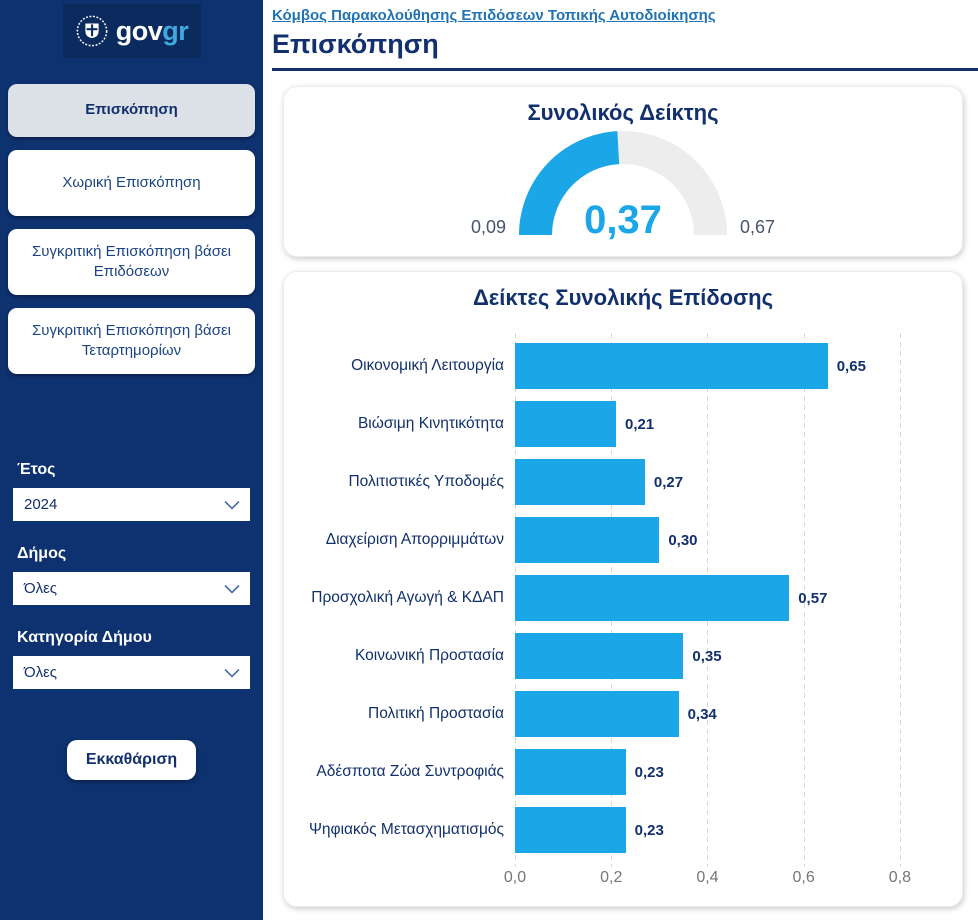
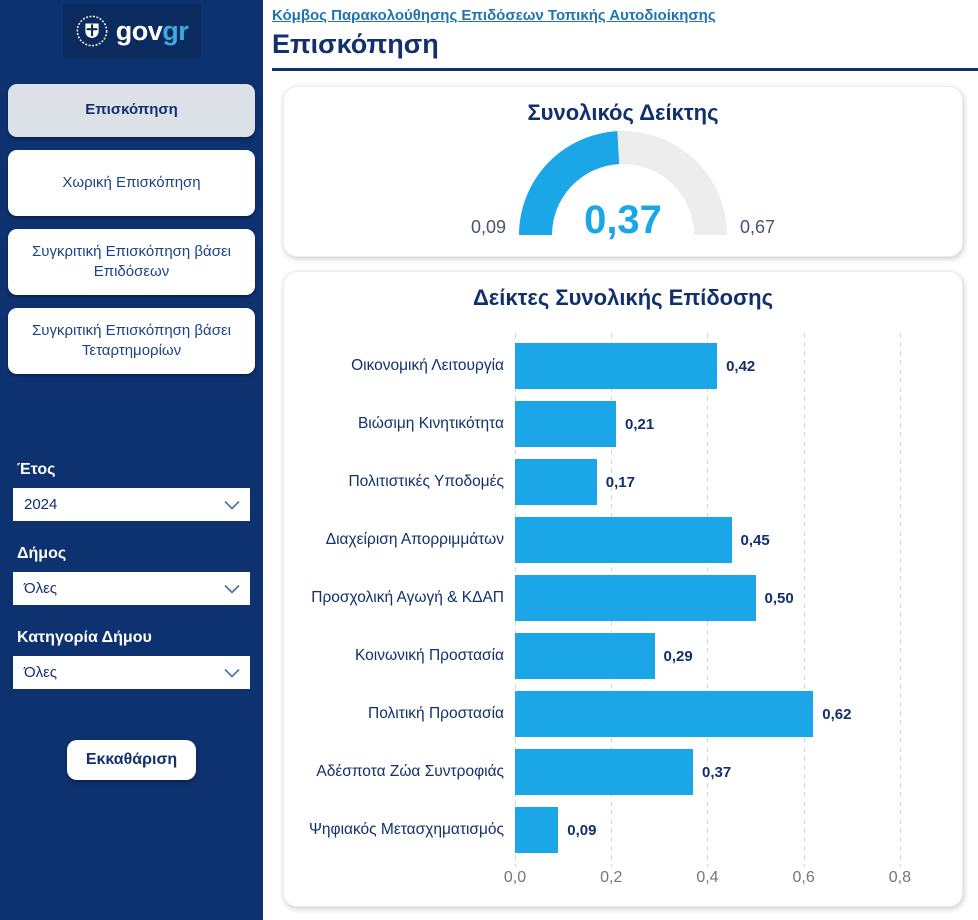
Δείκτες Συνολικής Επίδοσης/Οικονομική Λειτουργία: 0,65 -> 0,42
Δείκτες Συνολικής Επίδοσης/Πολιτιστικές Υποδομές: 0,27 -> 0,17
Δείκτες Συνολικής Επίδοσης/Διαχείριση Απορριμμάτων: 0,30 -> 0,45
Δείκτες Συνολικής Επίδοσης/Προσχολική Αγωγή & ΚΔΑΠ: 0,57 -> 0,50
Δείκτες Συνολικής Επίδοσης/Κοινωνική Προστασία: 0,35 -> 0,29
Δείκτες Συνολικής Επίδοσης/Πολιτική Προστασία: 0,34 -> 0,62
Δείκτες Συνολικής Επίδοσης/Αδέσποτα Ζώα Συντροφιάς: 0,23 -> 0,37
Δείκτες Συνολικής Επίδοσης/Ψηφιακός Μετασχηματισμός: 0,23 -> 0,09
